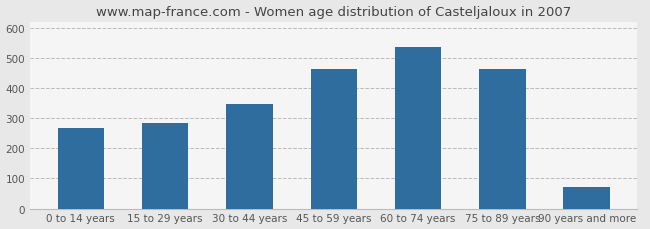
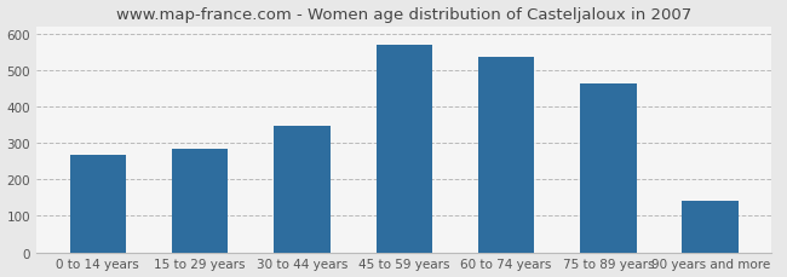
45 to 59 years: 463 -> 570
90 years and more: 73 -> 140
